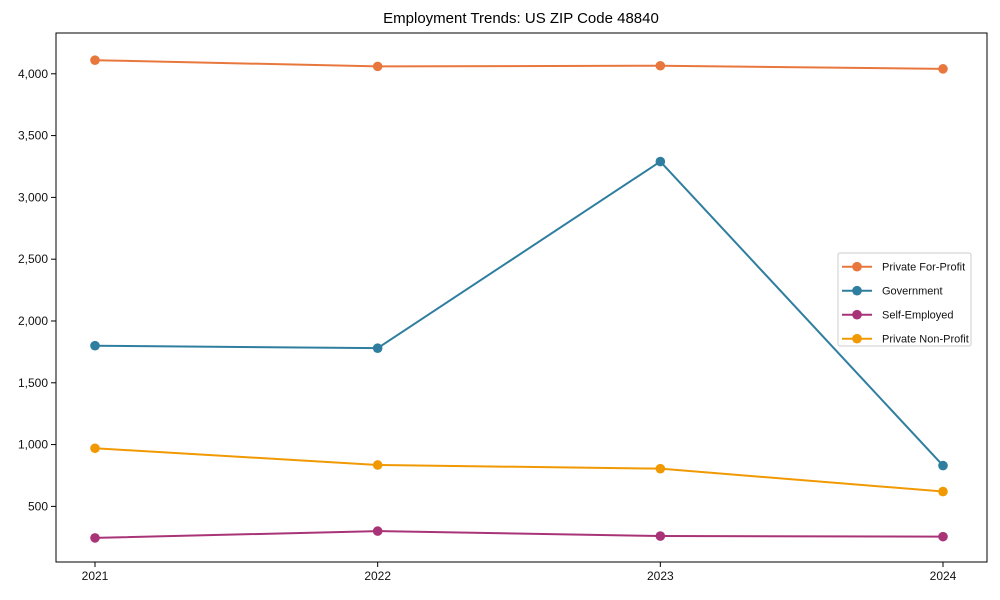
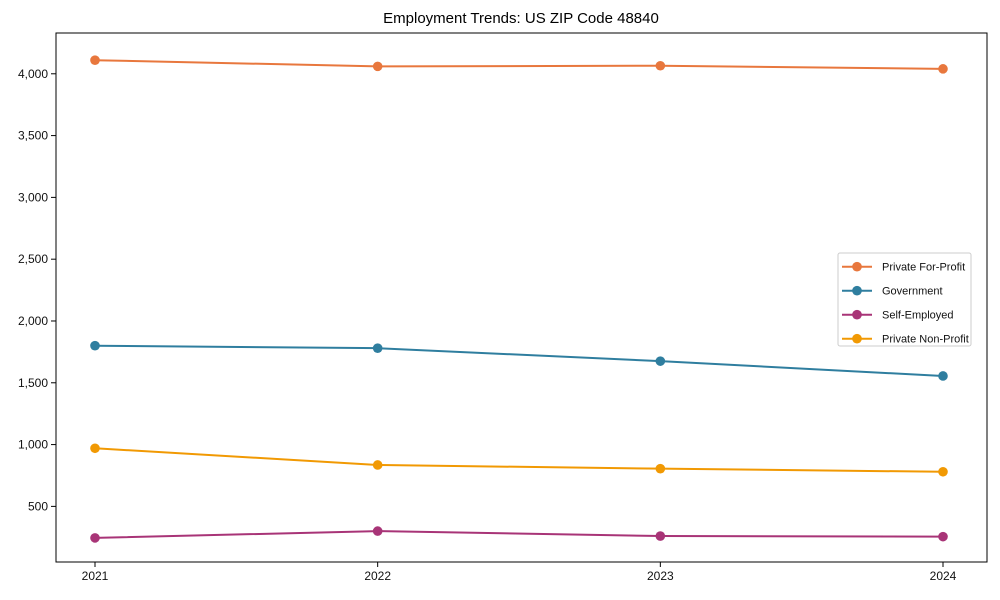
Government/2023: 3290 -> 1680
Government/2024: 830 -> 1560
Private Non-Profit/2024: 620 -> 780
